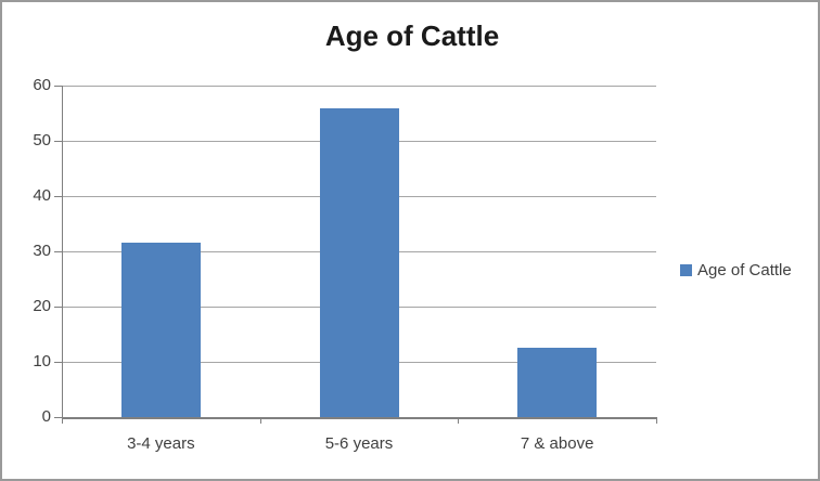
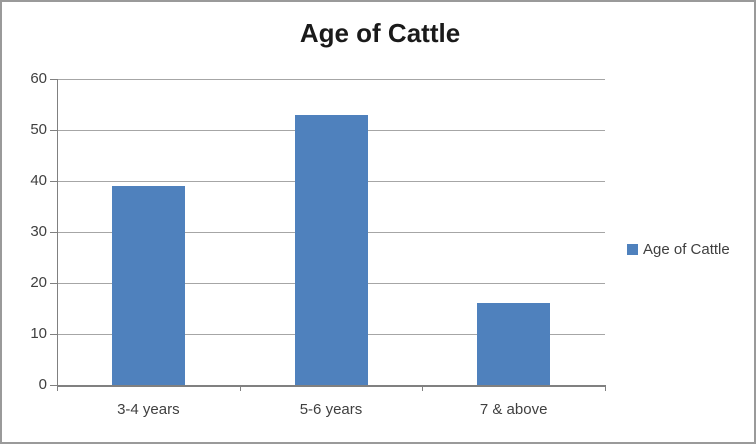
3-4 years: 32 -> 39
5-6 years: 56 -> 53
7 & above: 13 -> 16
